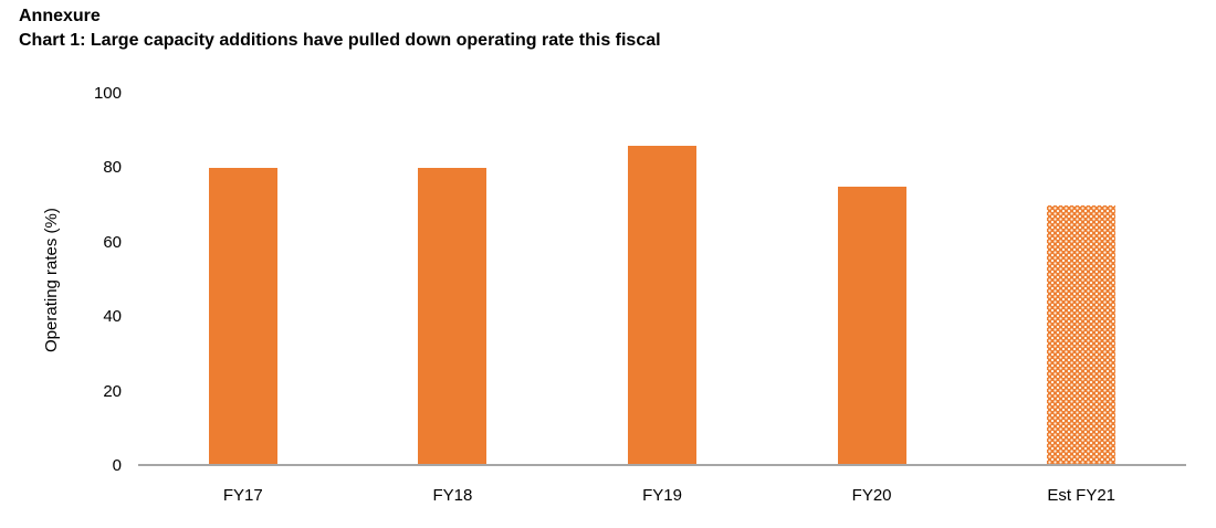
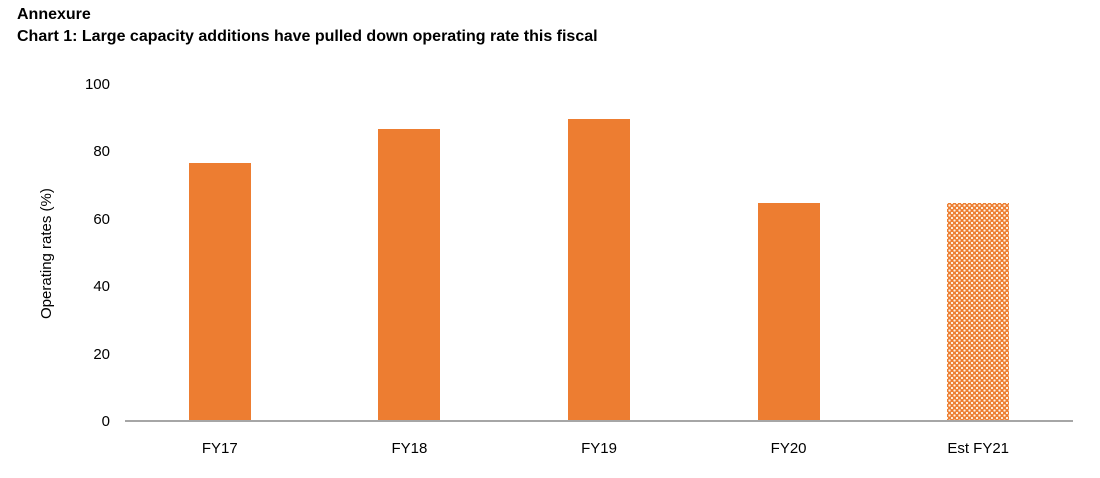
FY17: 80 -> 77
FY18: 80 -> 87
FY19: 86 -> 90
FY20: 75 -> 65
Est FY21: 70 -> 65
